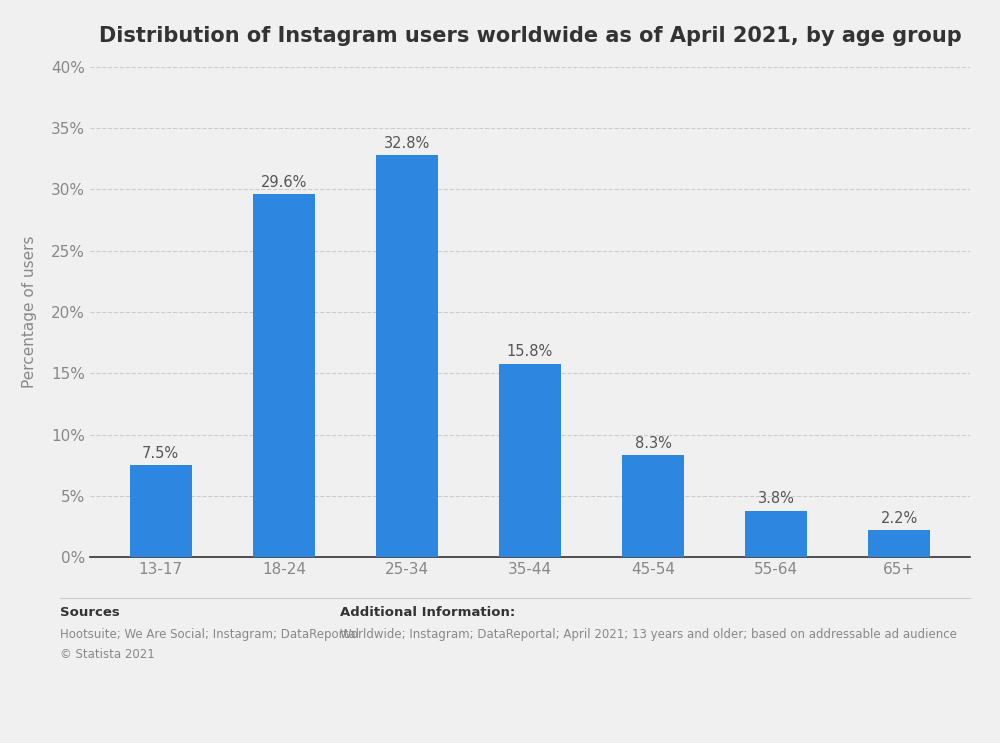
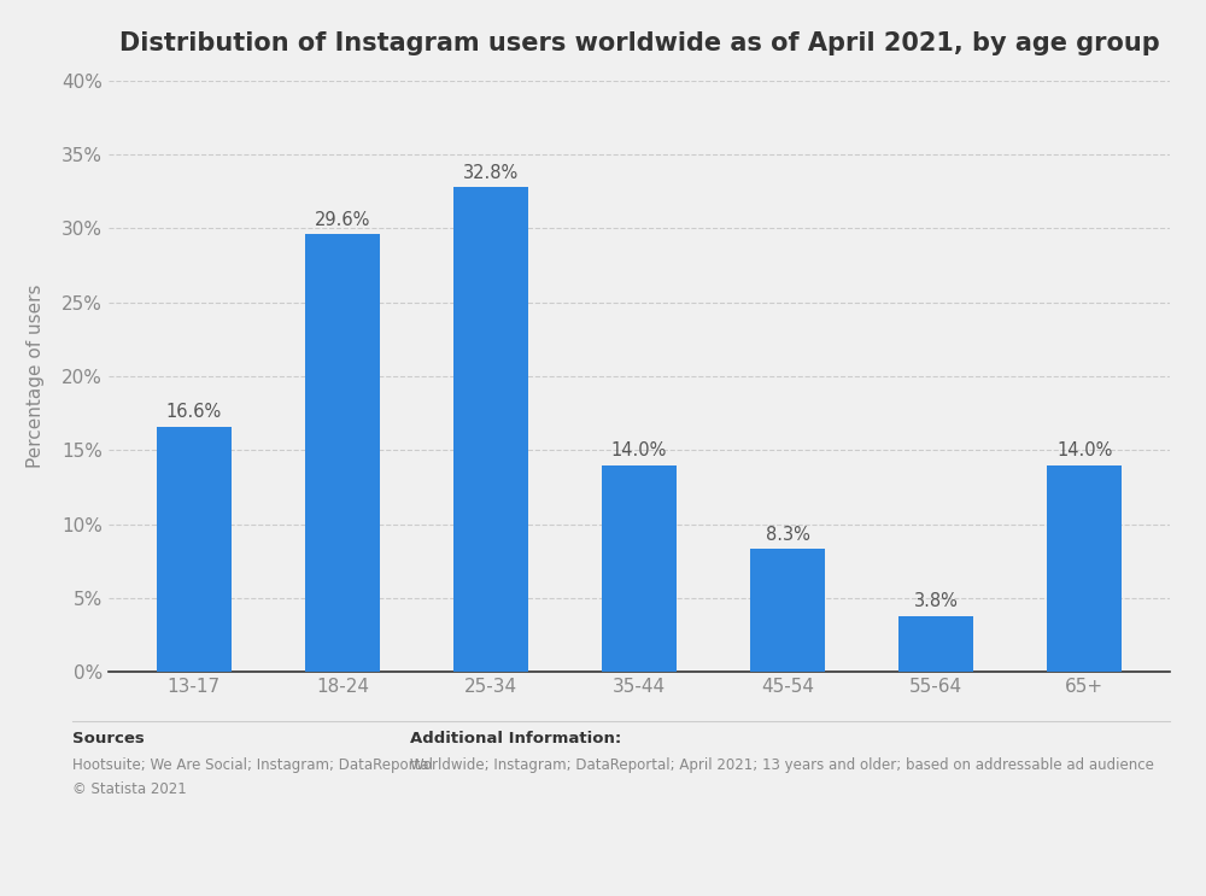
13-17: 7.5% -> 16.6%
35-44: 15.8% -> 14.0%
65+: 2.2% -> 14.0%
